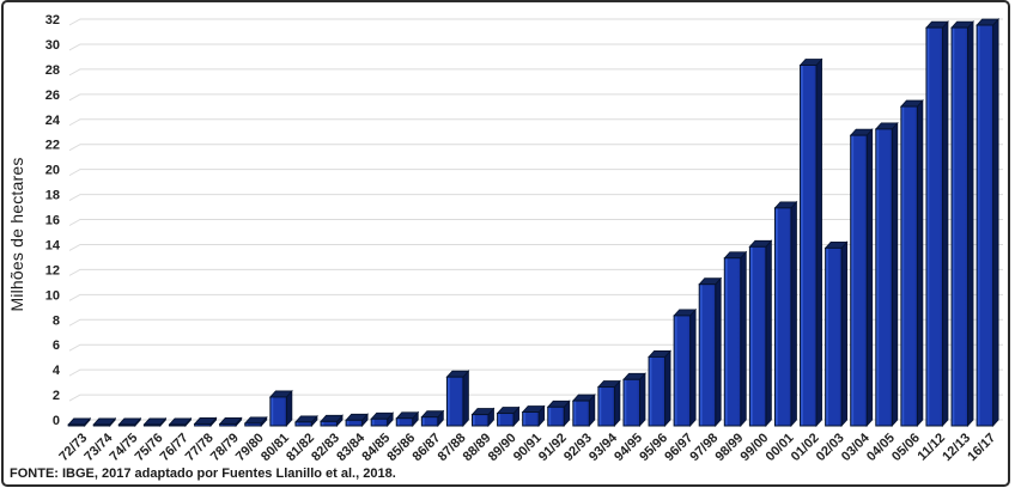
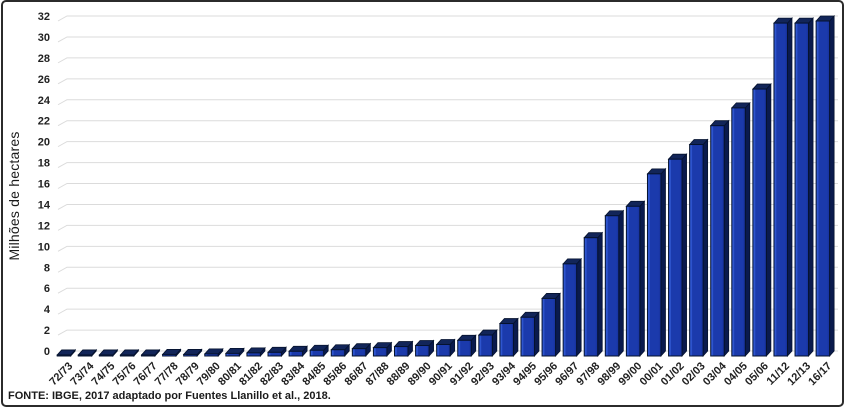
80/81: 2.3 -> 0.2
87/88: 3.9 -> 0.8
01/02: 28.8 -> 18.8
02/03: 14.2 -> 20.2
03/04: 23.2 -> 22.0
